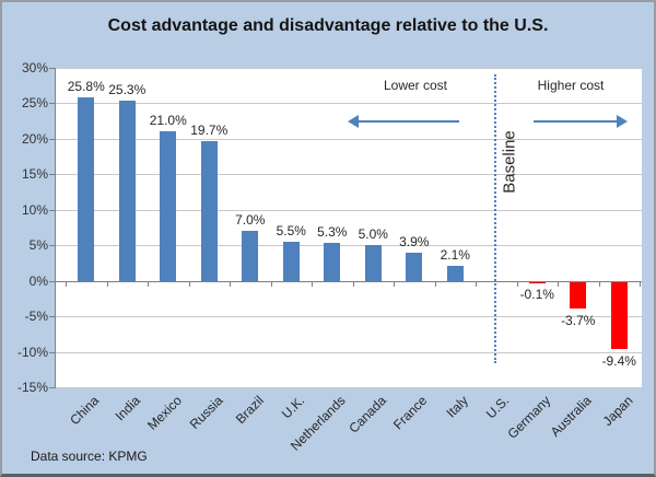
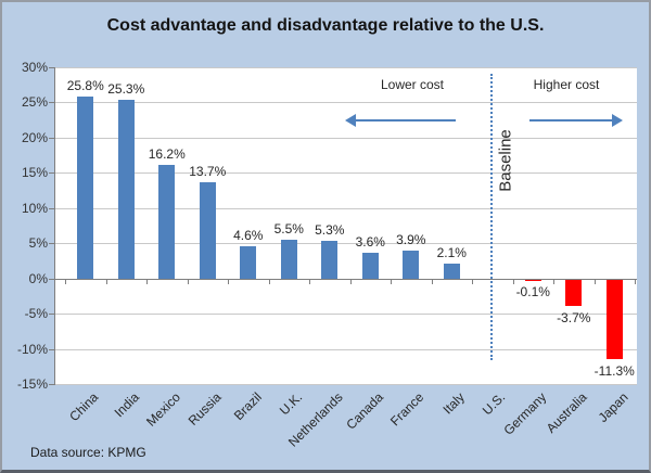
Mexico: 21.0% -> 16.2%
Russia: 19.7% -> 13.7%
Brazil: 7.0% -> 4.6%
Canada: 5.0% -> 3.6%
Japan: -9.4% -> -11.3%
